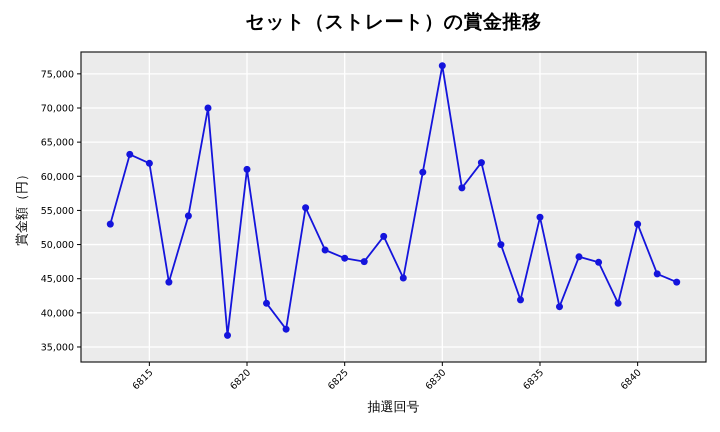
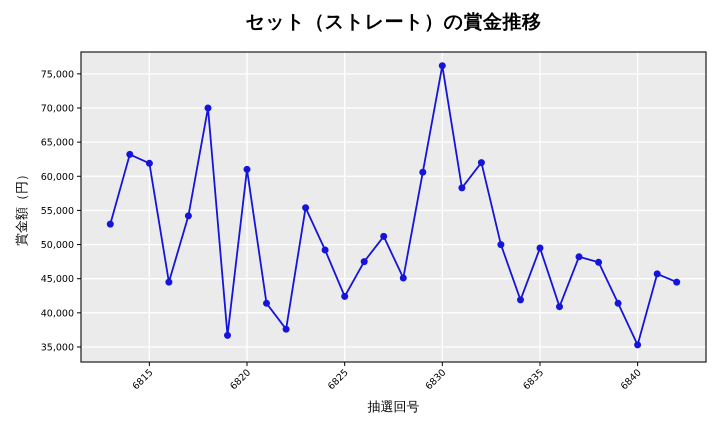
6825: 48000 -> 42000
6835: 54000 -> 50000
6840: 53000 -> 35000
